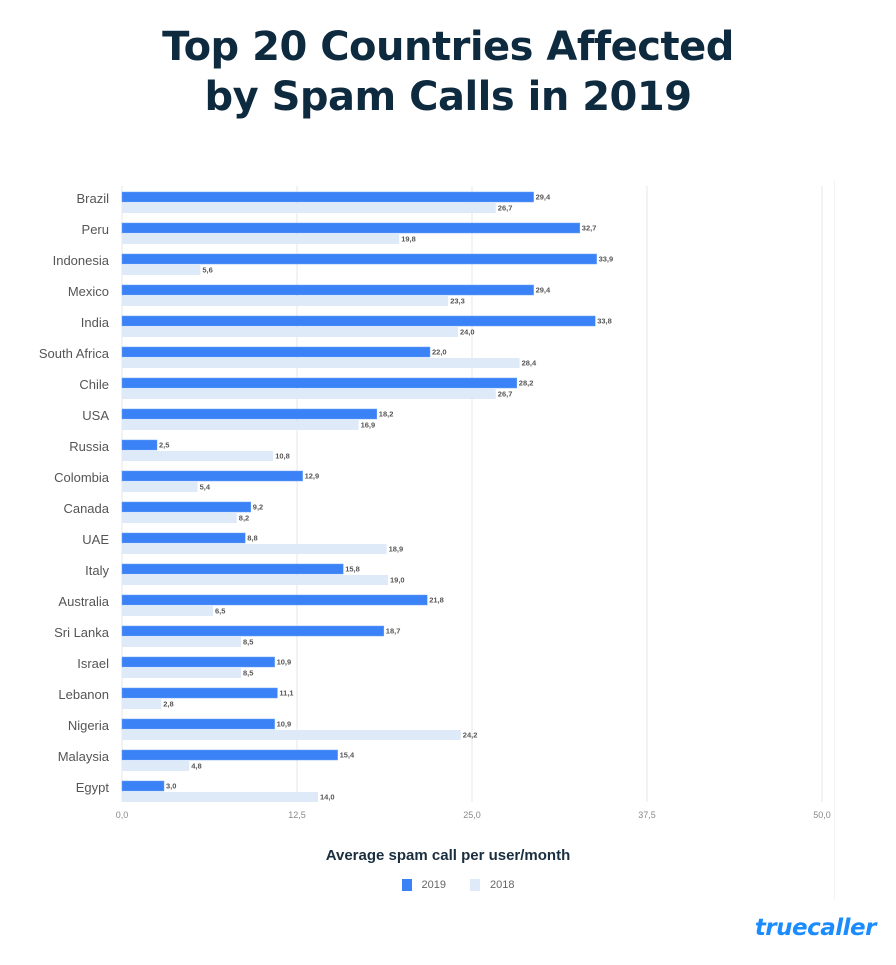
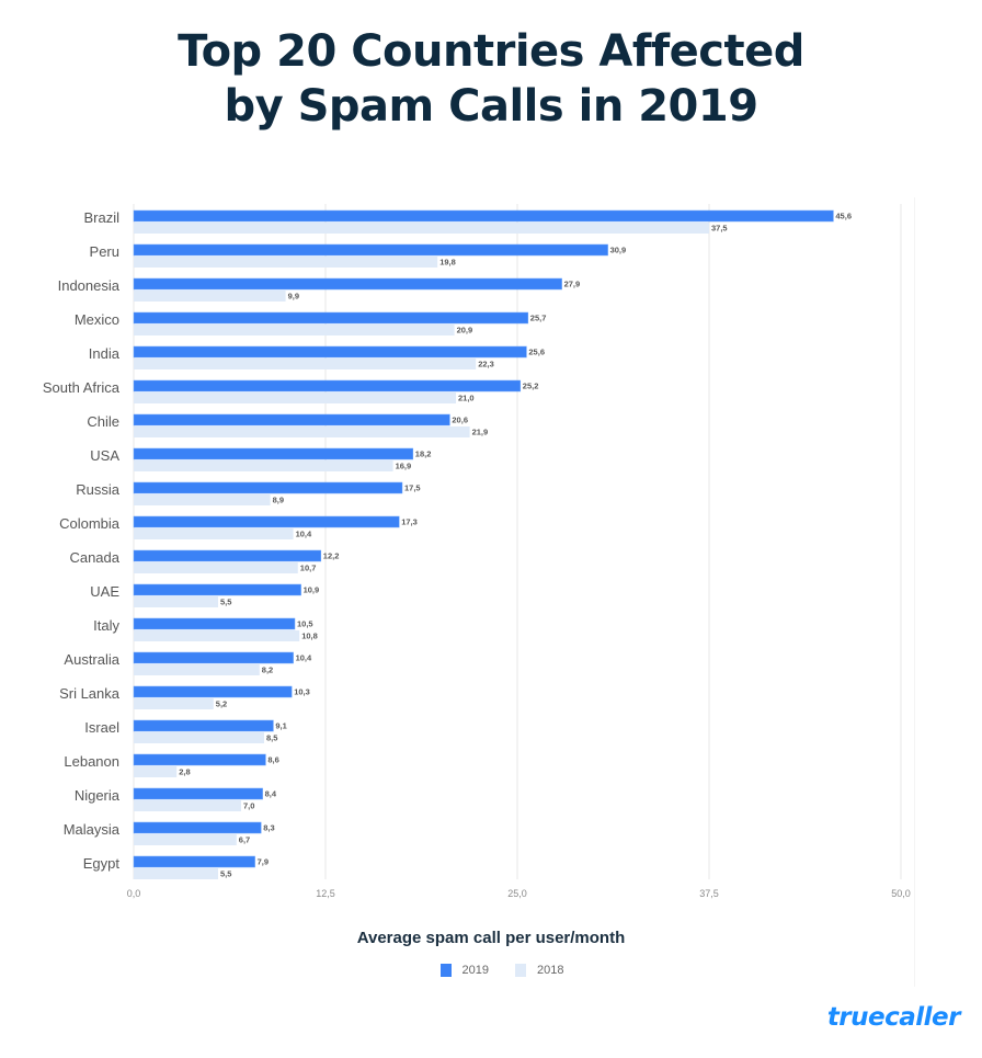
2019/Brazil: 29,4 -> 45,6
2018/Brazil: 26,7 -> 37,5
2019/Peru: 32,7 -> 30,9
2019/Indonesia: 33,9 -> 27,9
2018/Indonesia: 5,6 -> 9,9
2019/Mexico: 29,4 -> 25,7
2018/Mexico: 23,3 -> 20,9
2019/India: 33,8 -> 25,6
2018/India: 24,0 -> 22,3
2019/South Africa: 22,0 -> 25,2
2018/South Africa: 28,4 -> 21,0
2019/Chile: 28,2 -> 20,6
2018/Chile: 26,7 -> 21,9
2019/Russia: 2,5 -> 17,5
2018/Russia: 10,8 -> 8,9
2019/Colombia: 12,9 -> 17,3
2018/Colombia: 5,4 -> 10,4
2019/Canada: 9,2 -> 12,2
2018/Canada: 8,2 -> 10,7
2019/UAE: 8,8 -> 10,9
2018/UAE: 18,9 -> 5,5
2019/Italy: 15,8 -> 10,5
2018/Italy: 19,0 -> 10,8
2019/Australia: 21,8 -> 10,4
2018/Australia: 6,5 -> 8,2
2019/Sri Lanka: 18,7 -> 10,3
2018/Sri Lanka: 8,5 -> 5,2
2019/Israel: 10,9 -> 9,1
2019/Lebanon: 11,1 -> 8,6
2019/Nigeria: 10,9 -> 8,4
2018/Nigeria: 24,2 -> 7,0
2019/Malaysia: 15,4 -> 8,3
2018/Malaysia: 4,8 -> 6,7
2019/Egypt: 3,0 -> 7,9
2018/Egypt: 14,0 -> 5,5
